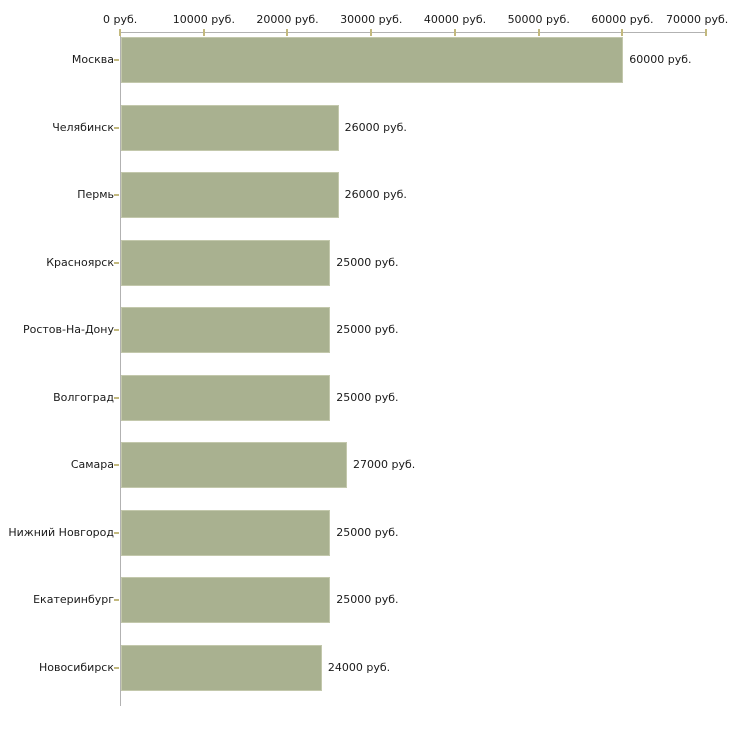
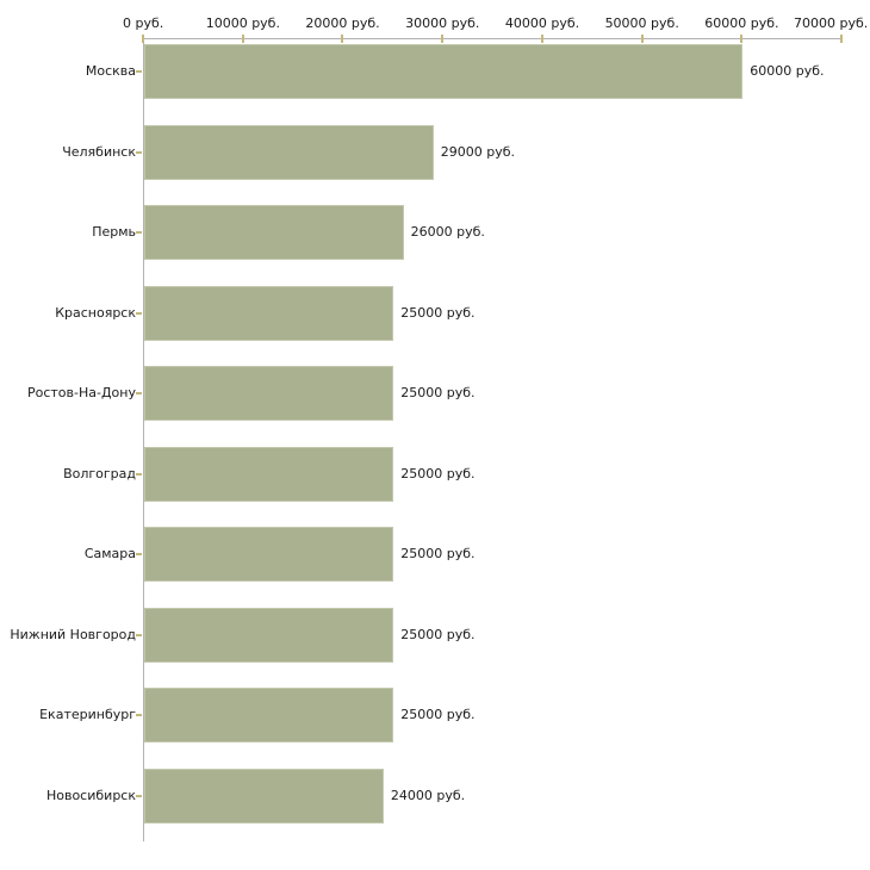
Челябинск: 26000 -> 29000
Самара: 27000 -> 25000
